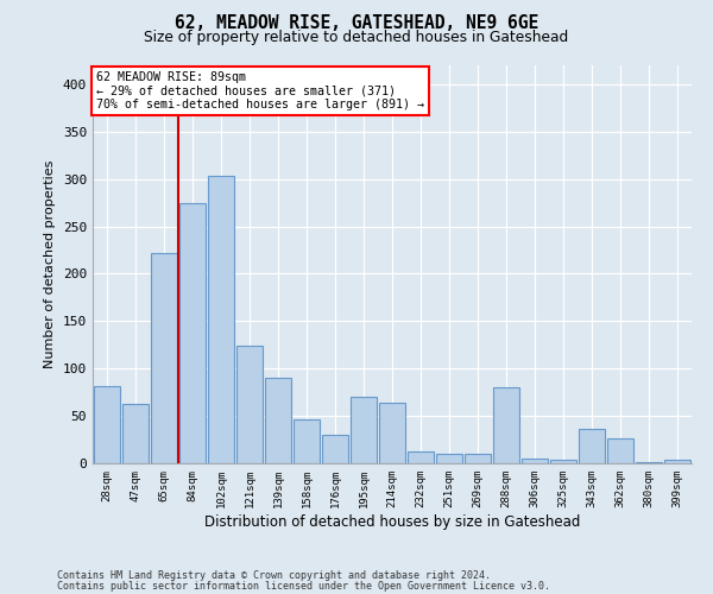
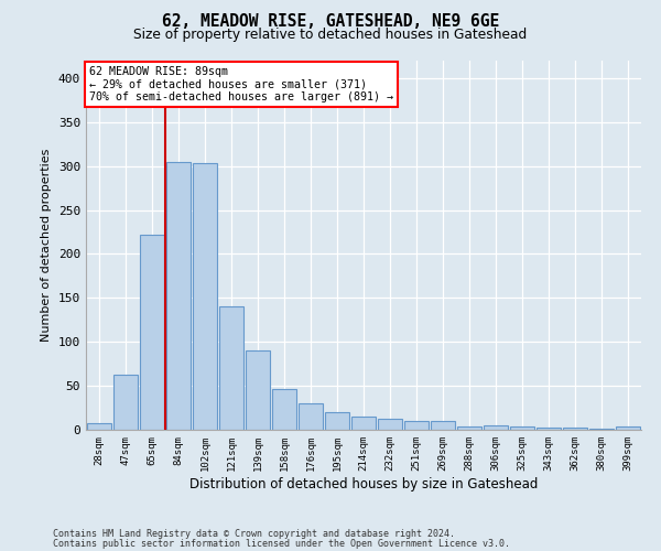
28sqm: 82 -> 8
84sqm: 274 -> 305
121sqm: 124 -> 140
195sqm: 70 -> 20
214sqm: 64 -> 15
288sqm: 80 -> 4
343sqm: 36 -> 2
362sqm: 26 -> 2
